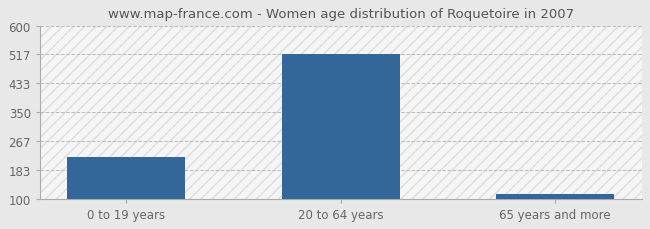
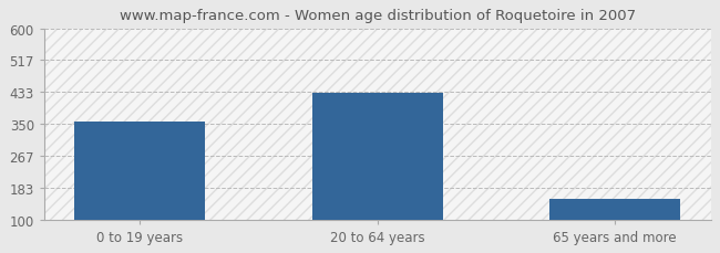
0 to 19 years: 221 -> 355
20 to 64 years: 519 -> 430
65 years and more: 112 -> 155
